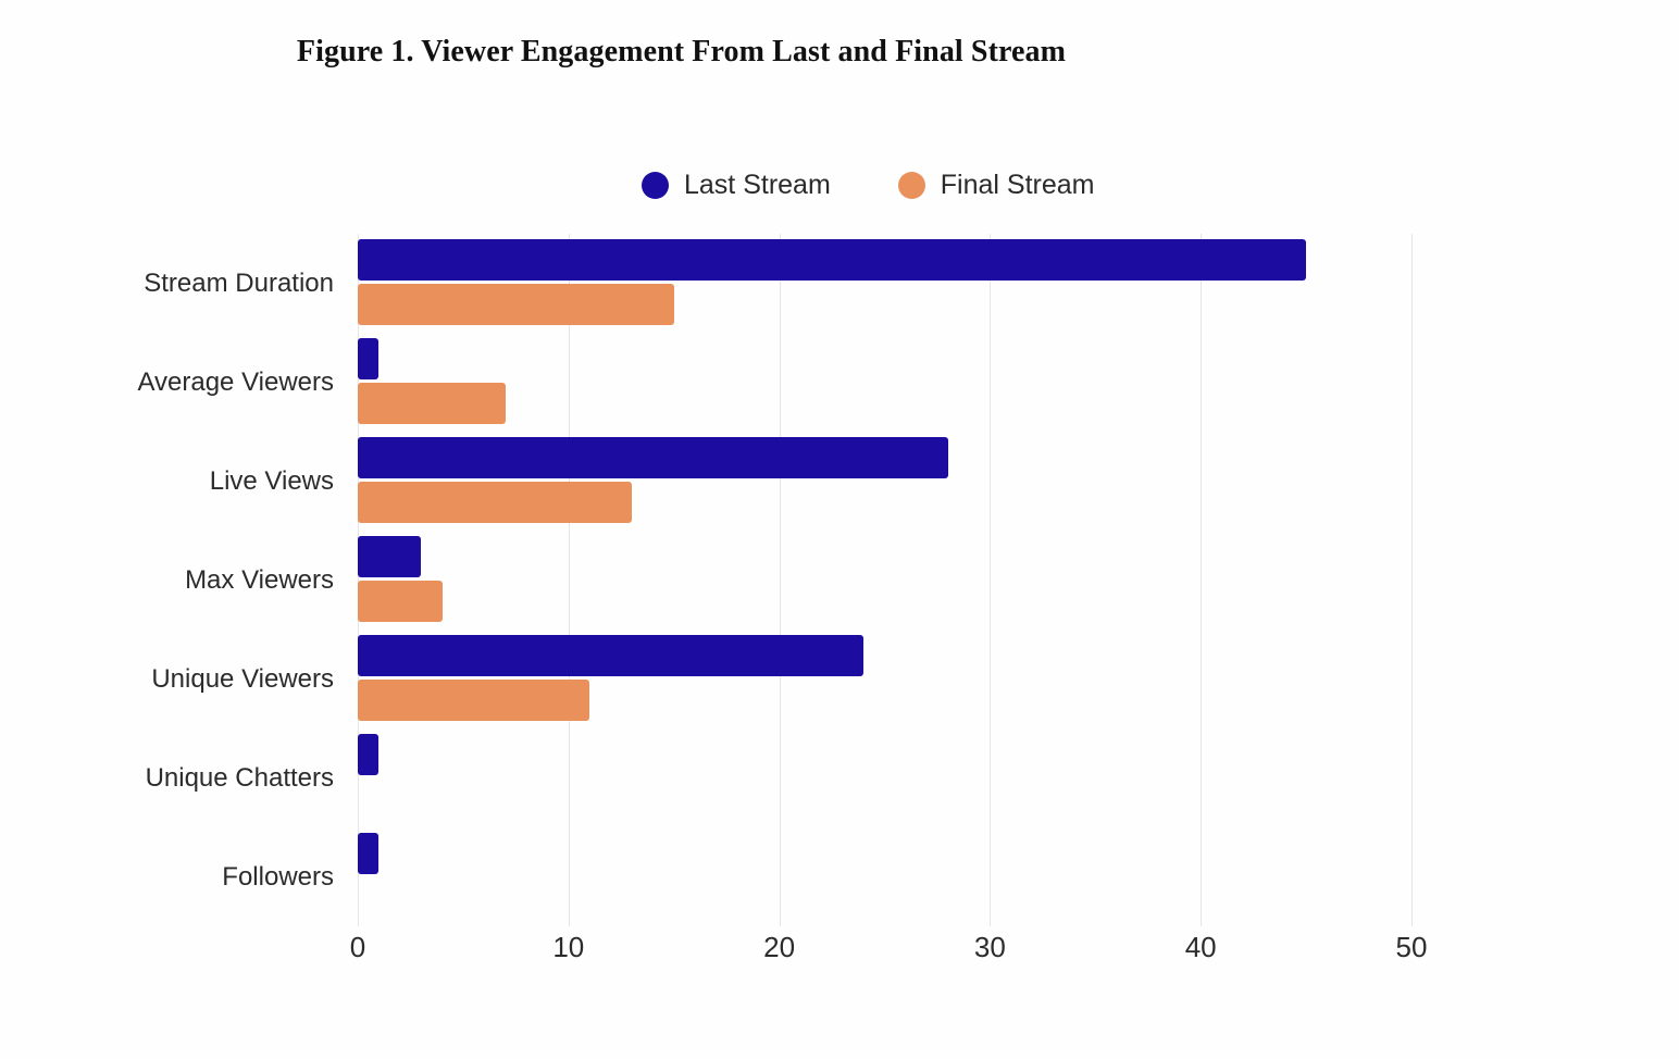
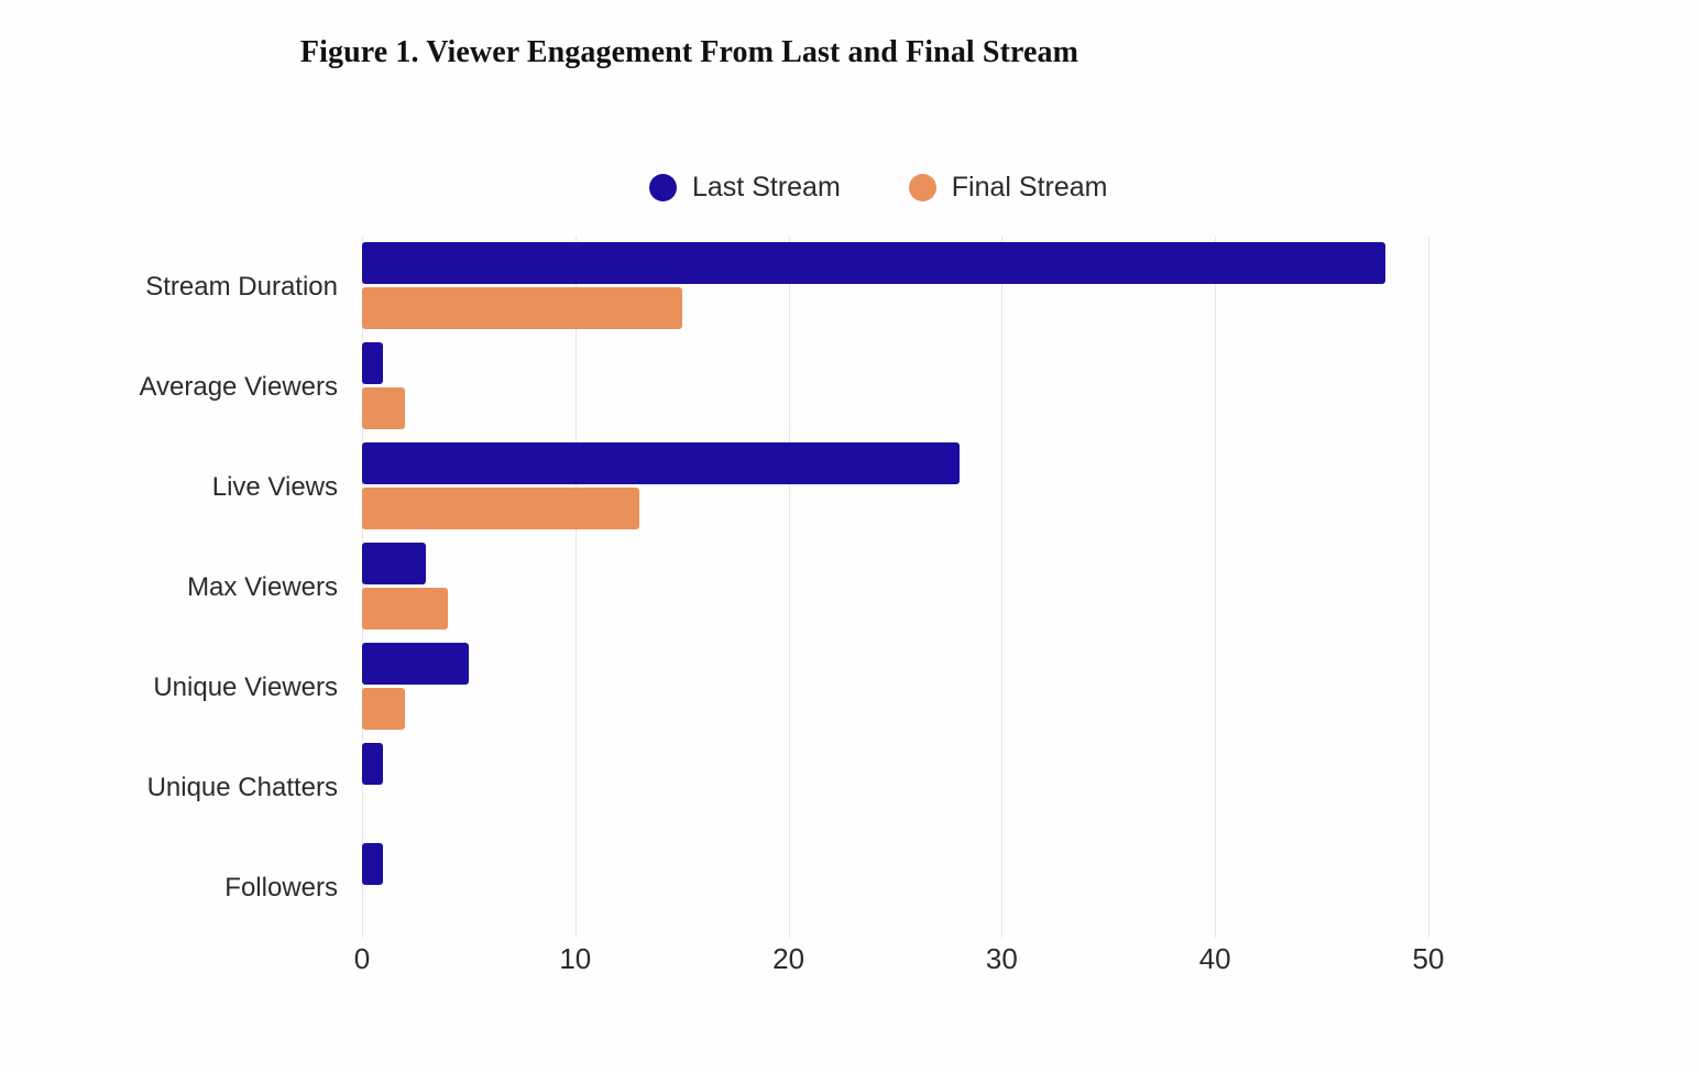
Last Stream/Stream Duration: 45 -> 48
Final Stream/Average Viewers: 7 -> 2
Last Stream/Unique Viewers: 24 -> 5
Final Stream/Unique Viewers: 11 -> 2
